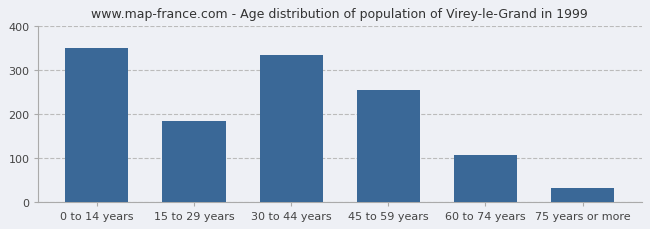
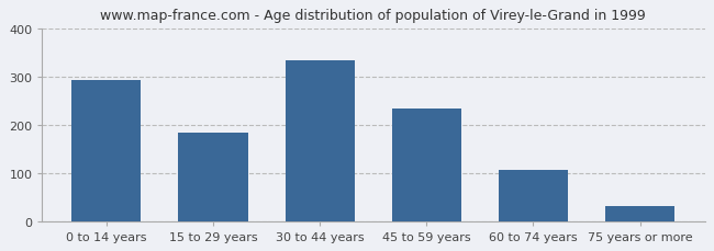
0 to 14 years: 350 -> 292
45 to 59 years: 255 -> 233
